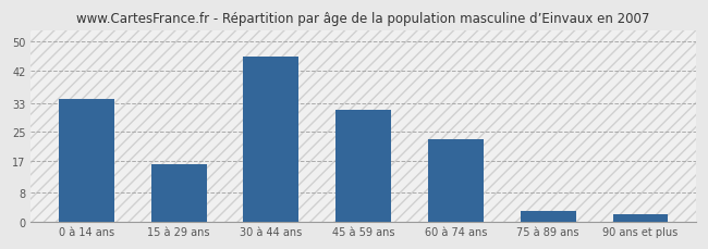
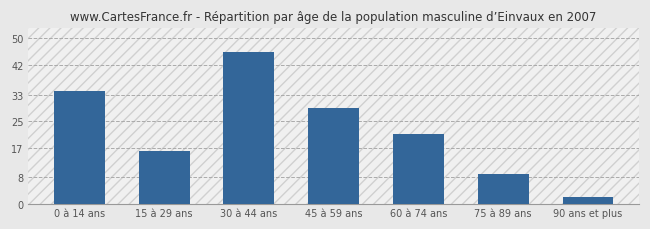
45 à 59 ans: 31 -> 29
60 à 74 ans: 23 -> 21
75 à 89 ans: 3 -> 9
